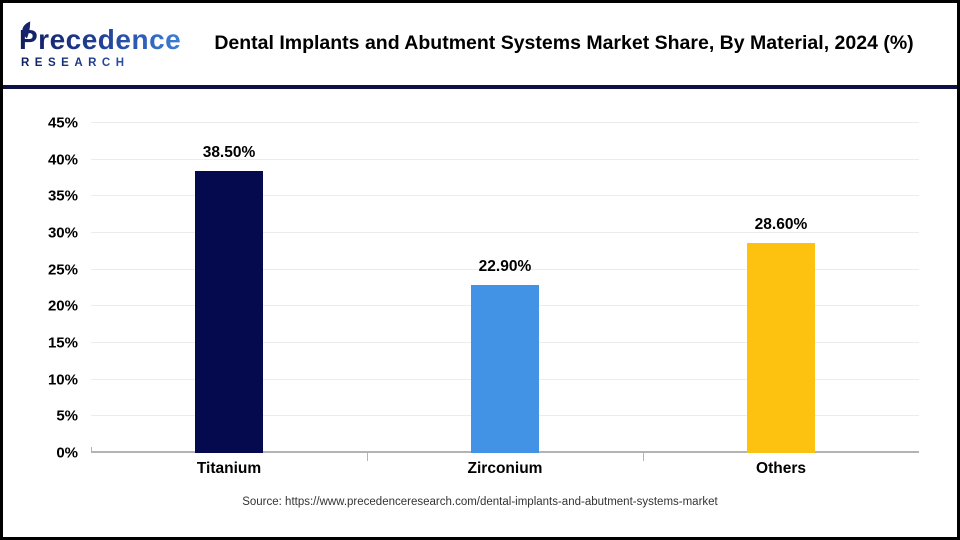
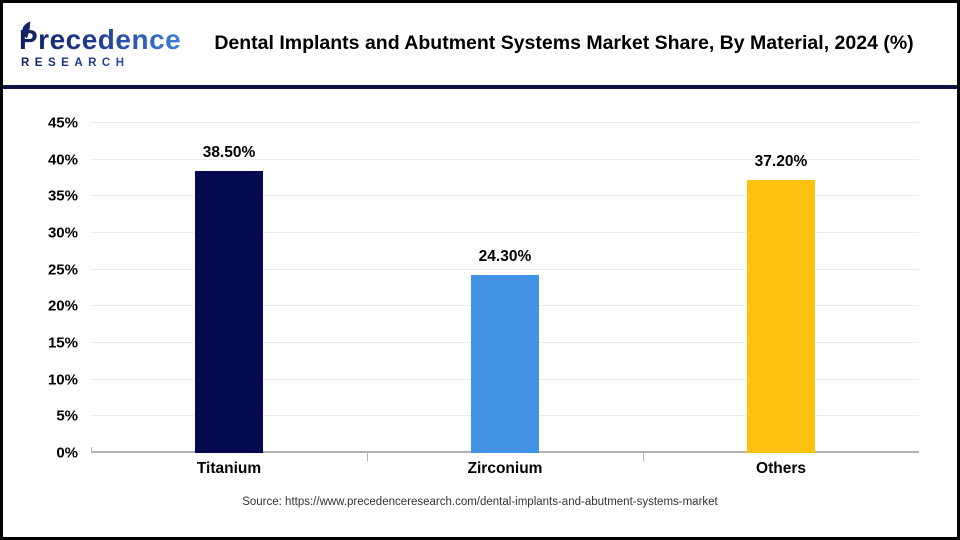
Zirconium: 22.90% -> 24.30%
Others: 28.60% -> 37.20%
